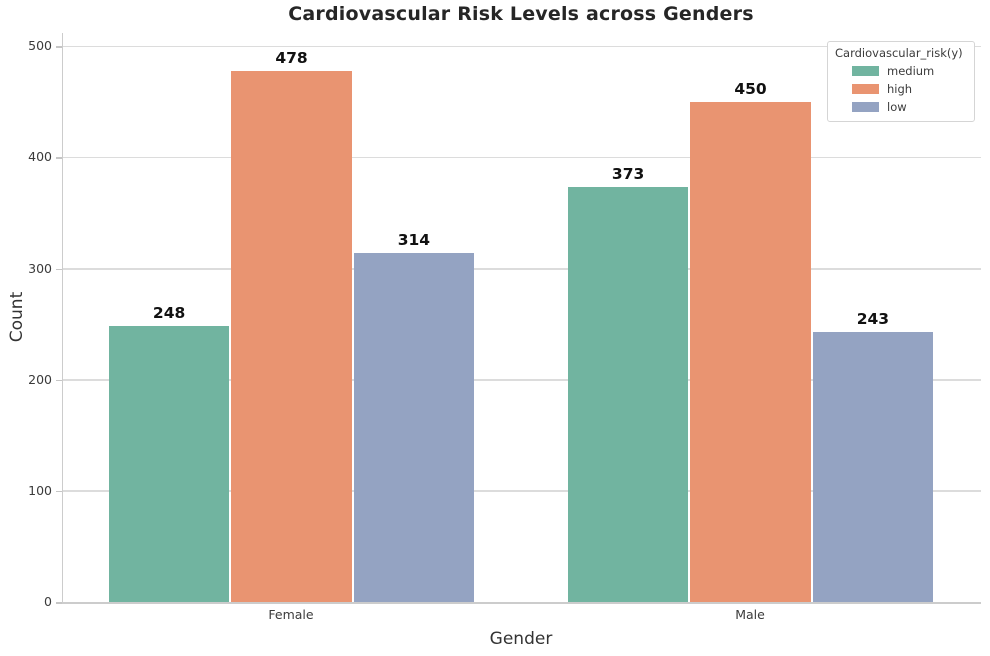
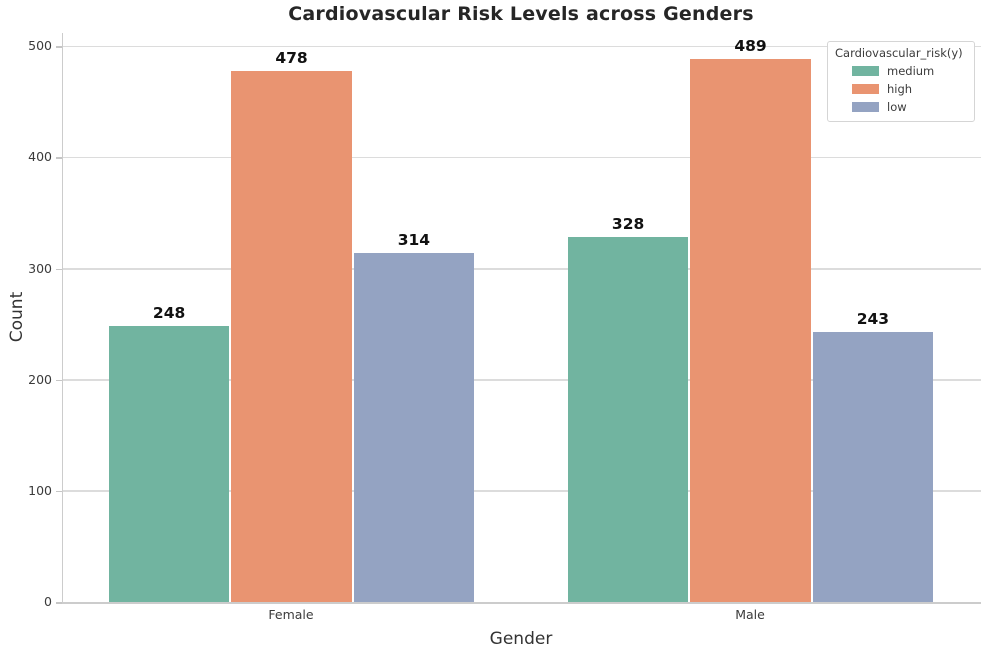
medium/Male: 373 -> 328
high/Male: 450 -> 489
